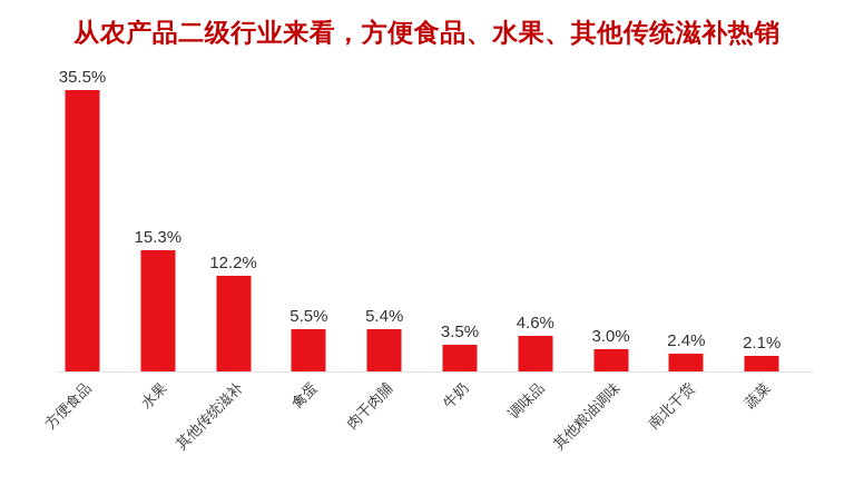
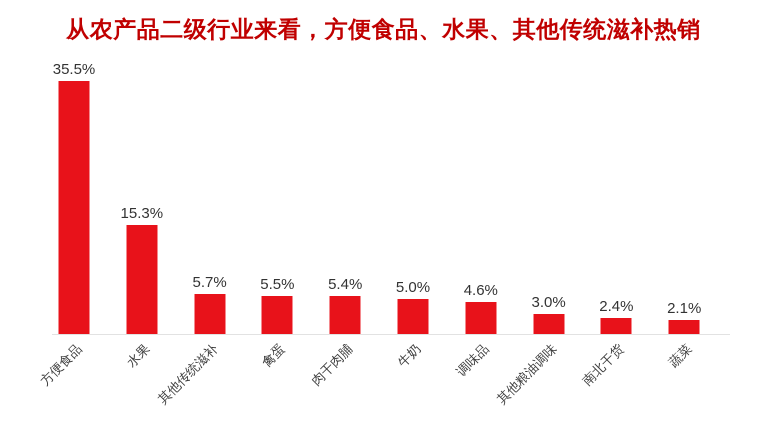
其他传统滋补: 12.2% -> 5.7%
牛奶: 3.5% -> 5.0%
